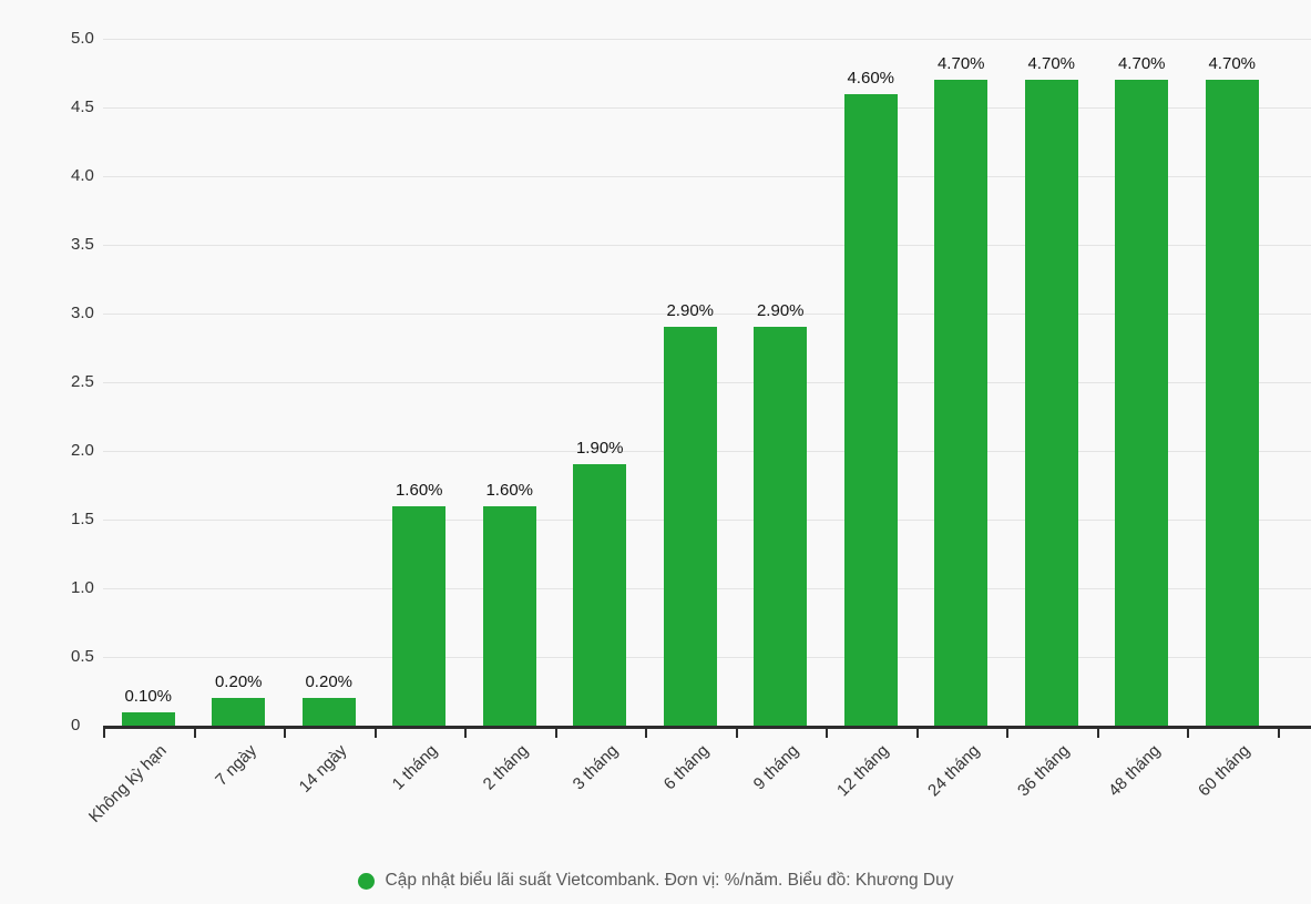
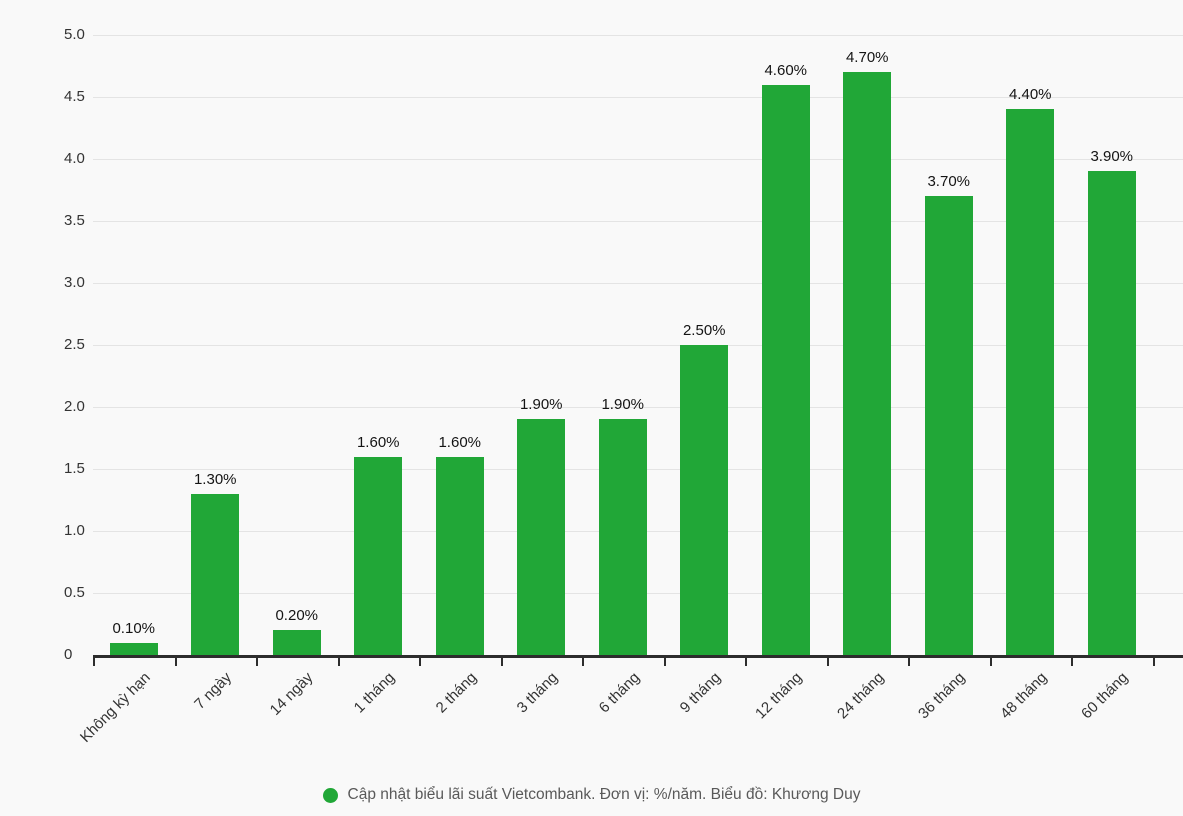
7 ngày: 0.20% -> 1.30%
6 tháng: 2.90% -> 1.90%
9 tháng: 2.90% -> 2.50%
36 tháng: 4.70% -> 3.70%
48 tháng: 4.70% -> 4.40%
60 tháng: 4.70% -> 3.90%
